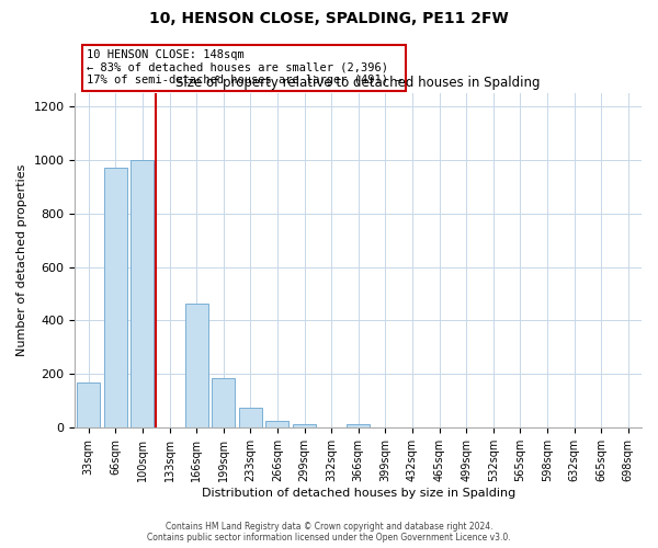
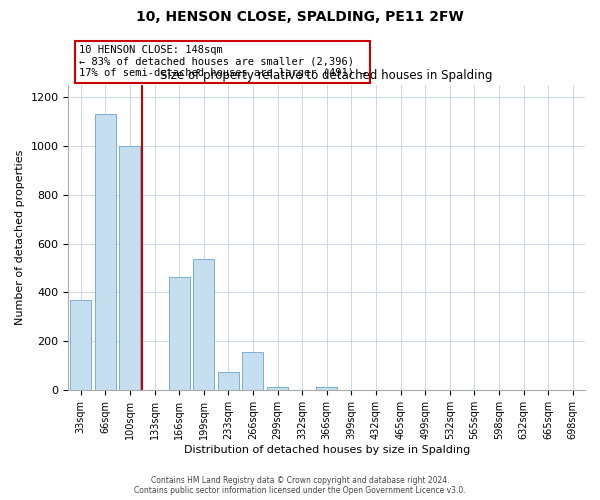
33sqm: 170 -> 370
66sqm: 970 -> 1130
199sqm: 185 -> 535
266sqm: 25 -> 155
